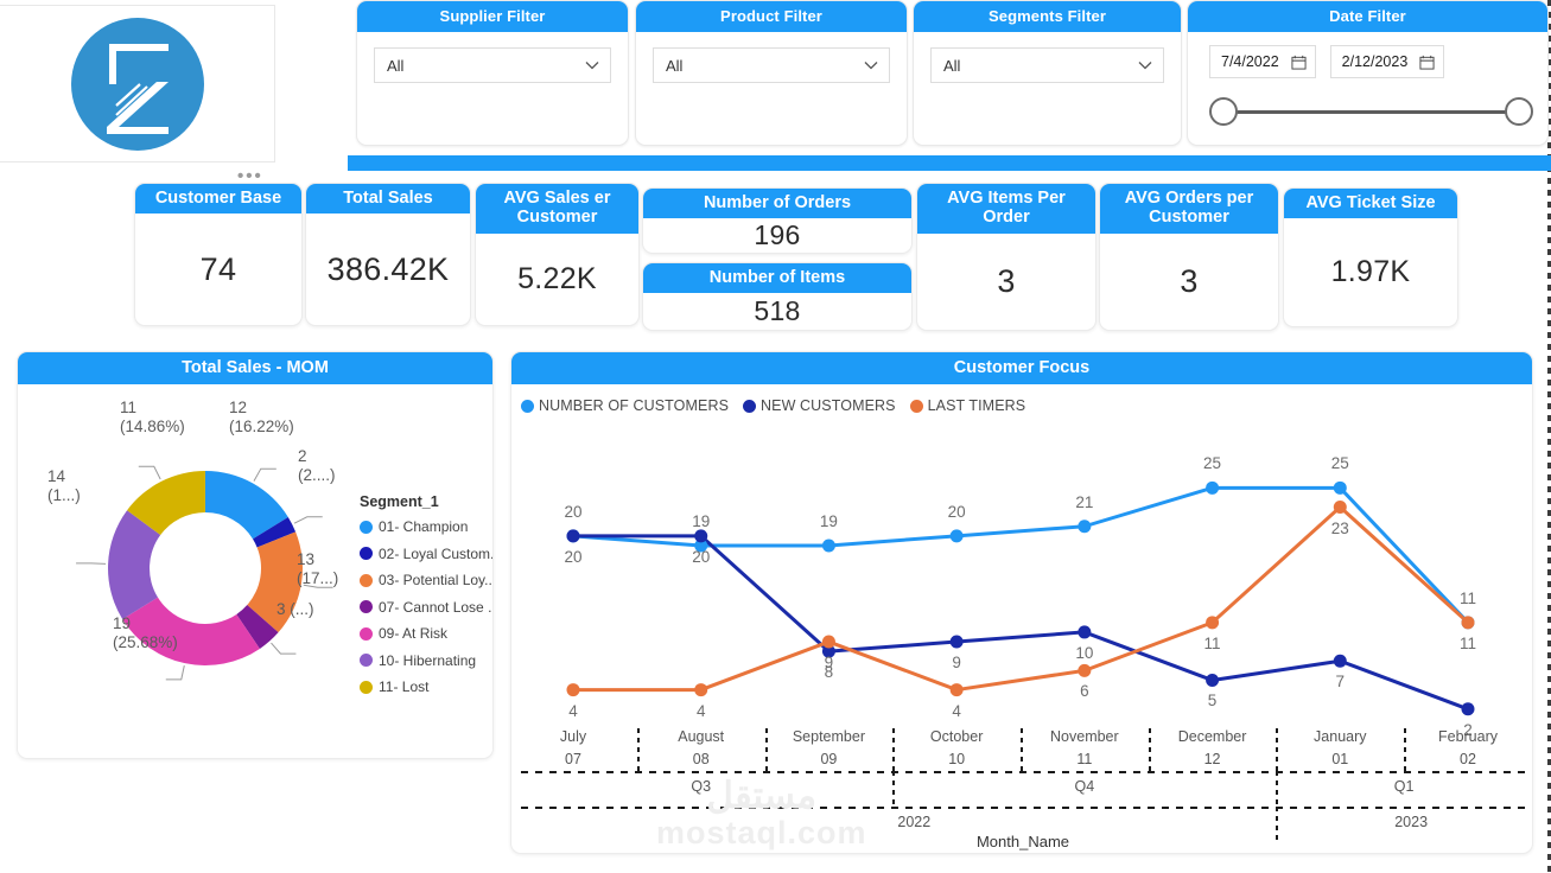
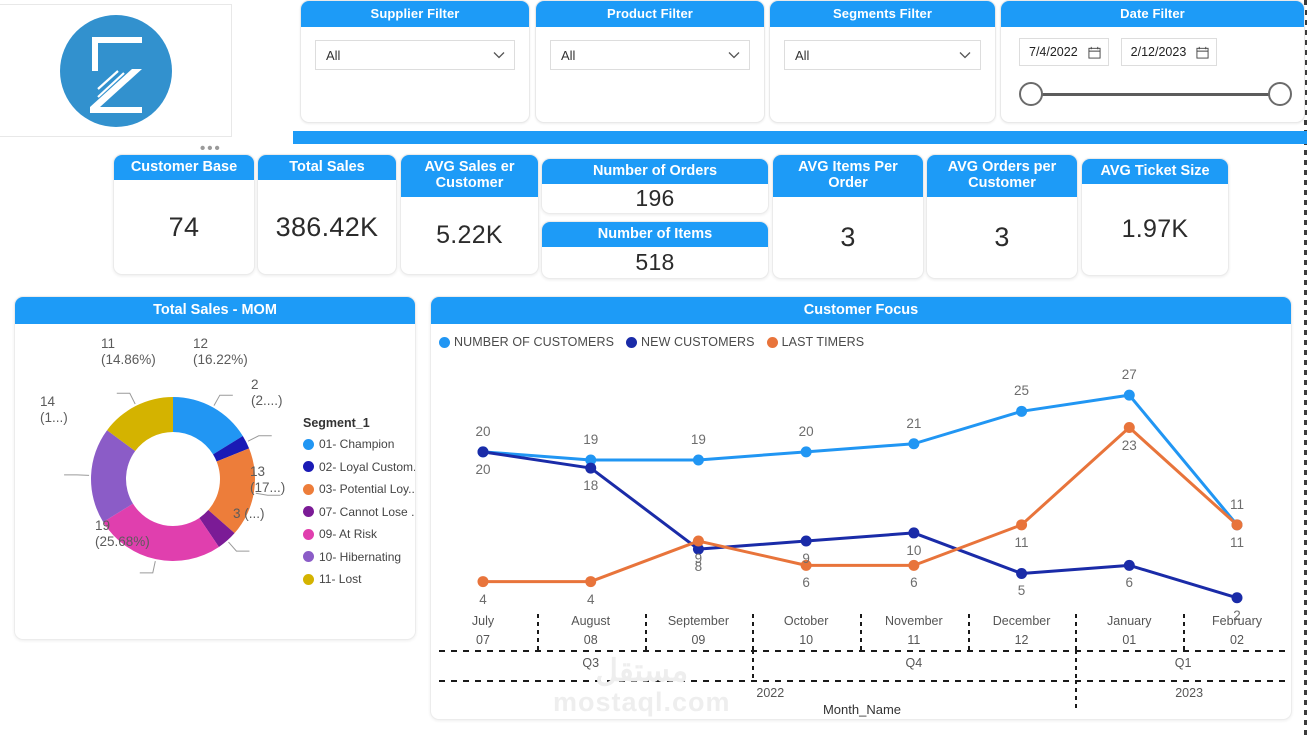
Customer Focus/NEW CUSTOMERS/August: 20 -> 18
Customer Focus/LAST TIMERS/October: 4 -> 6
Customer Focus/NUMBER OF CUSTOMERS/January: 25 -> 27
Customer Focus/NEW CUSTOMERS/January: 7 -> 6
